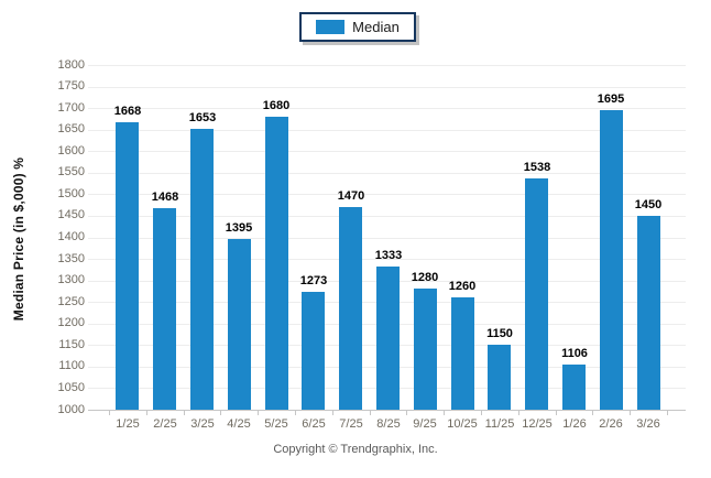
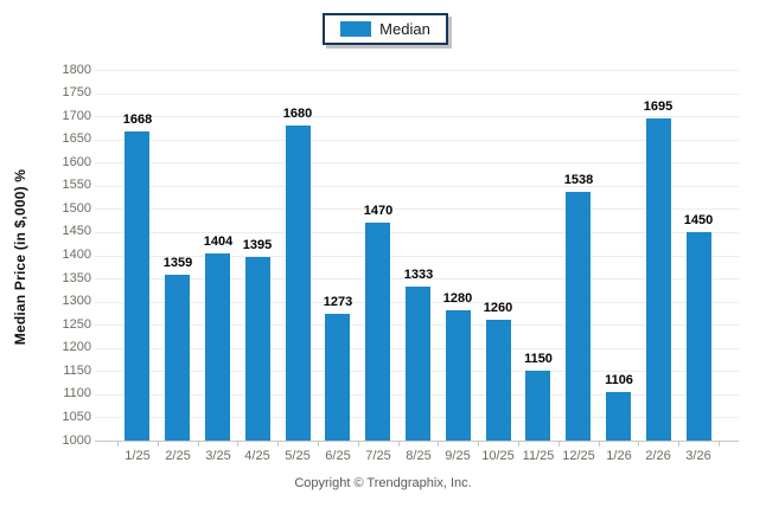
2/25: 1468 -> 1359
3/25: 1653 -> 1404
